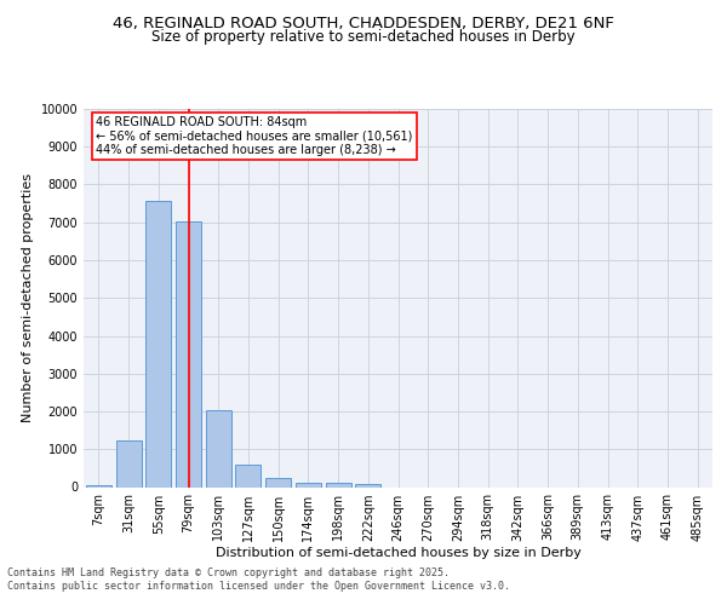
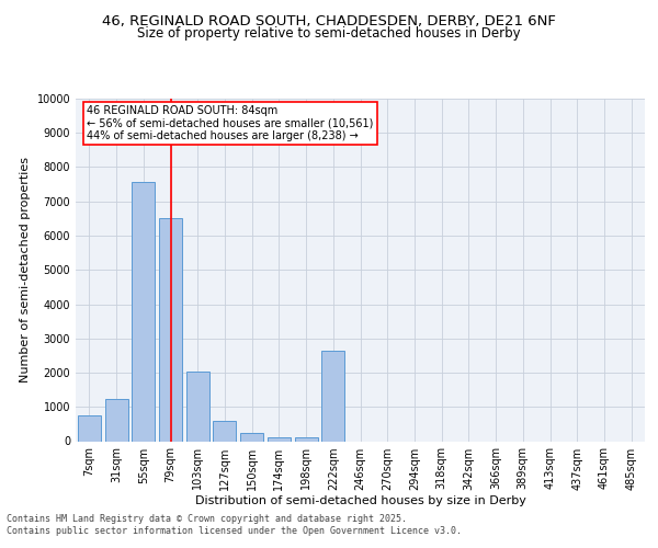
7sqm: 50 -> 750
79sqm: 7030 -> 6500
222sqm: 90 -> 2650
